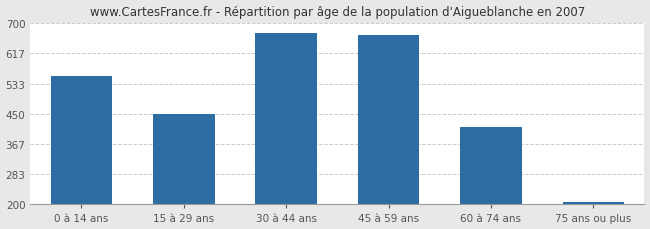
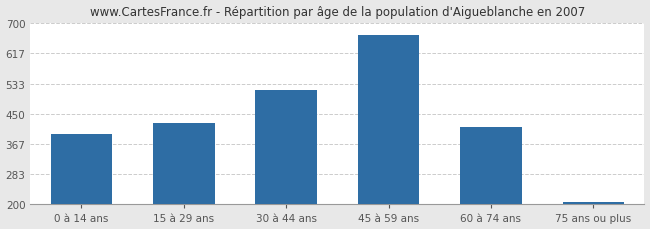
0 à 14 ans: 553 -> 395
15 à 29 ans: 448 -> 425
30 à 44 ans: 672 -> 515
